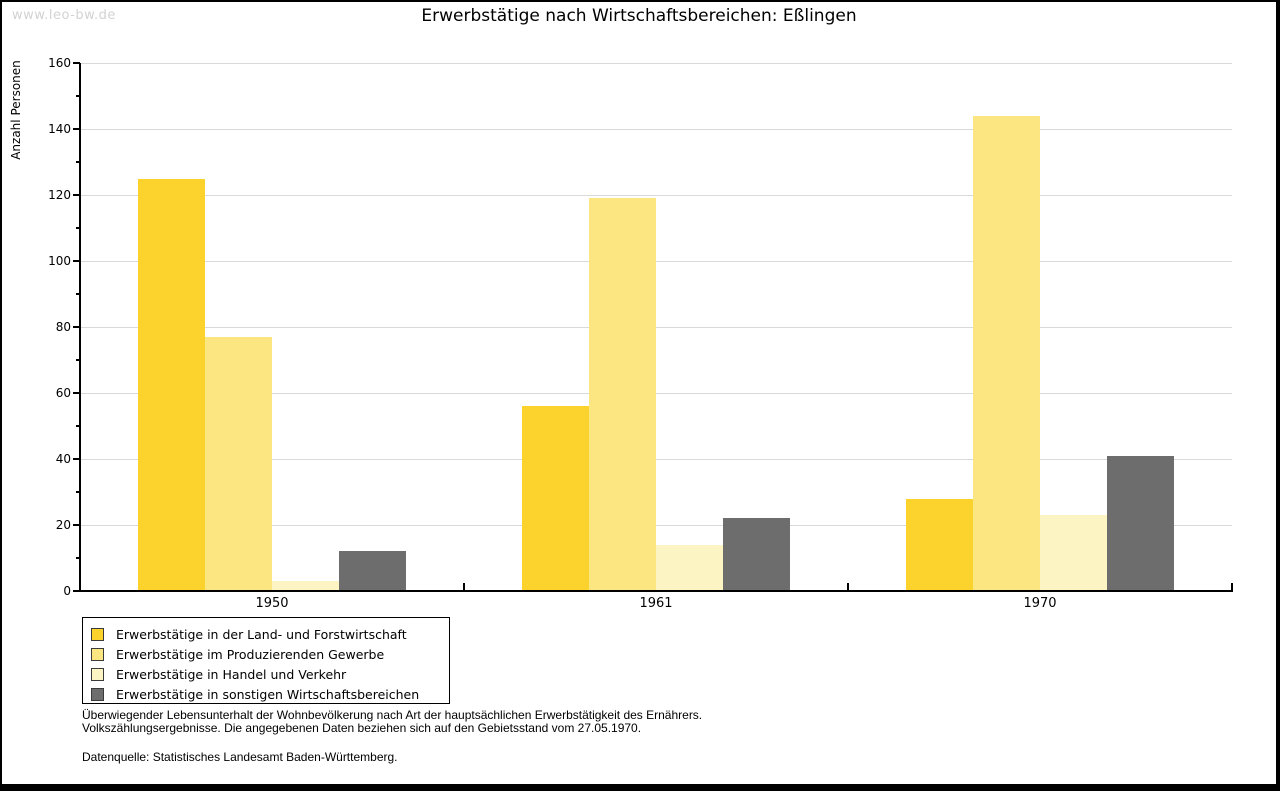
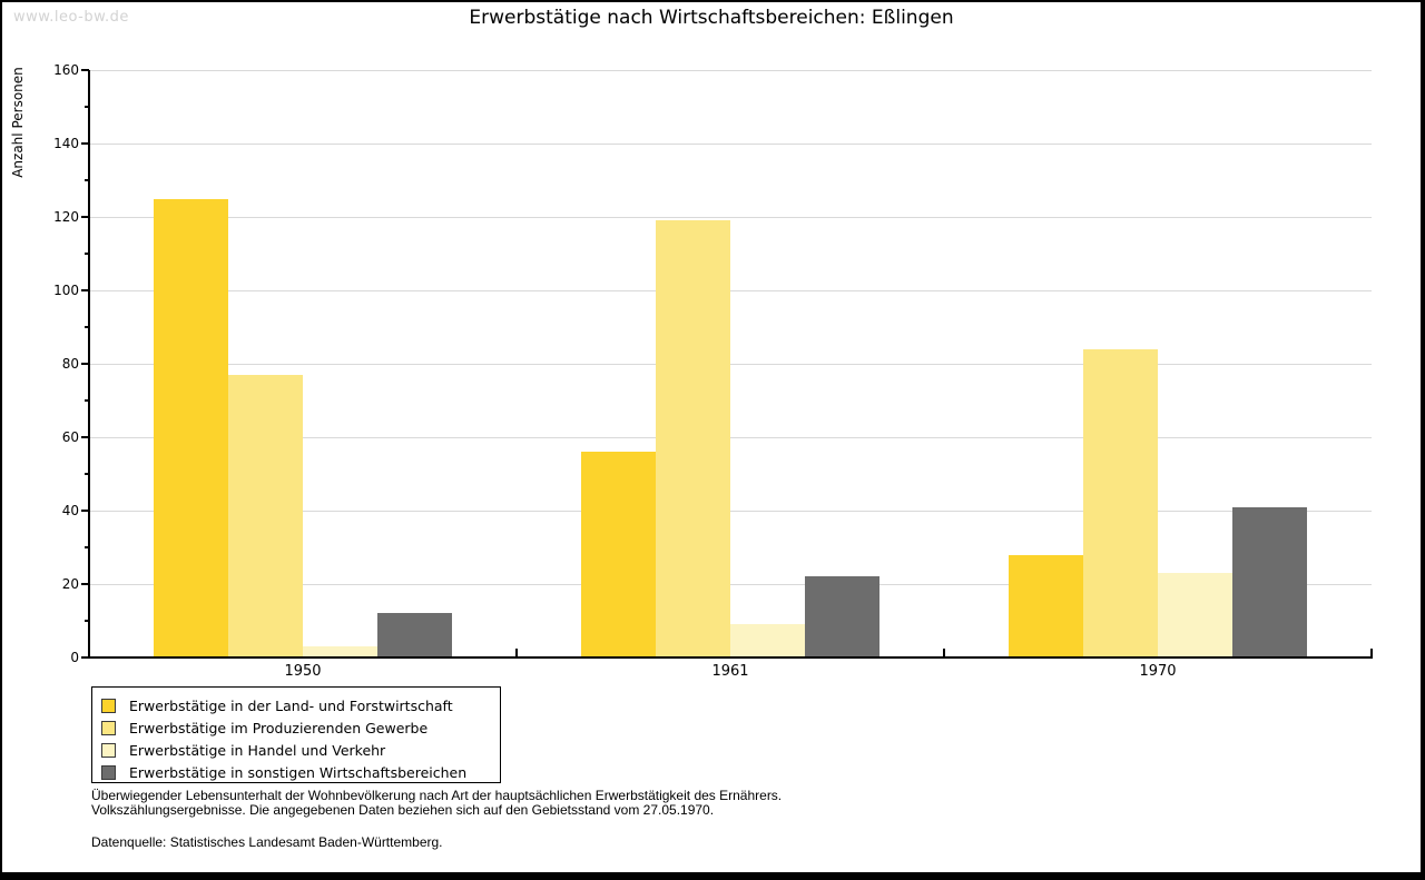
Erwerbstätige in Handel und Verkehr/1961: 14 -> 9
Erwerbstätige im Produzierenden Gewerbe/1970: 144 -> 84
